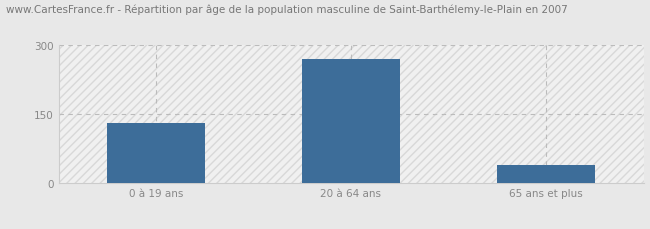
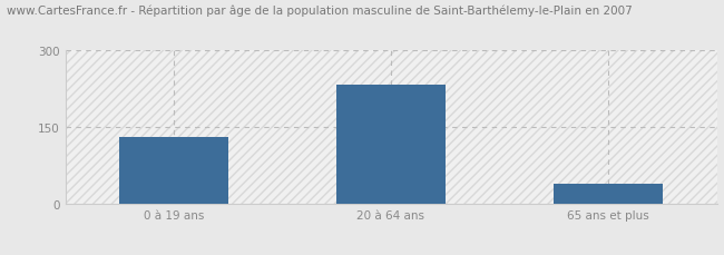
20 à 64 ans: 270 -> 232
